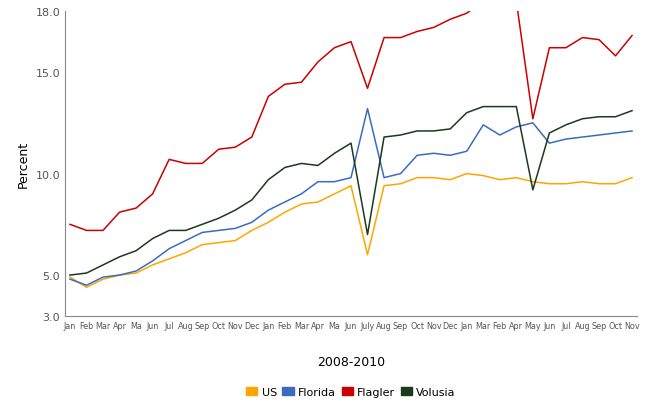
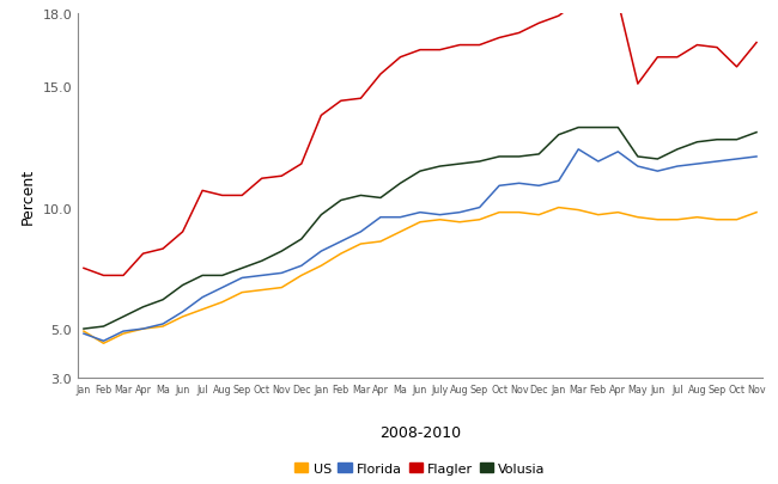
US/July: 6.0 -> 9.5
Florida/July: 13.2 -> 9.7
Flagler/July: 14.2 -> 16.5
Volusia/July: 7.0 -> 11.7
Florida/May: 12.5 -> 11.7
Flagler/May: 12.7 -> 15.1
Volusia/May: 9.2 -> 12.1
